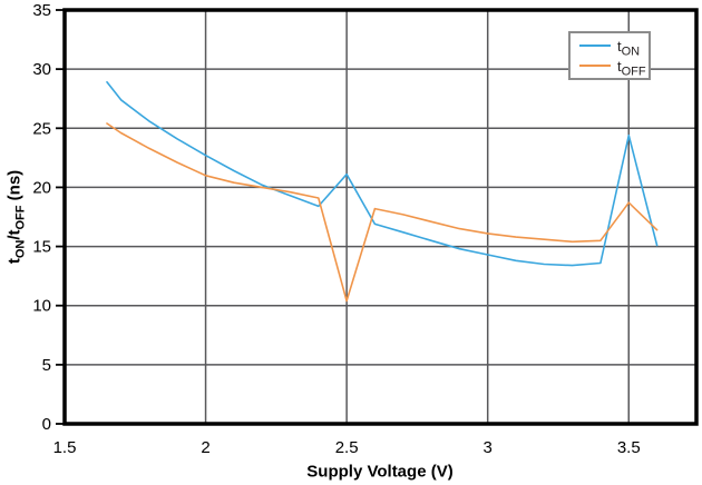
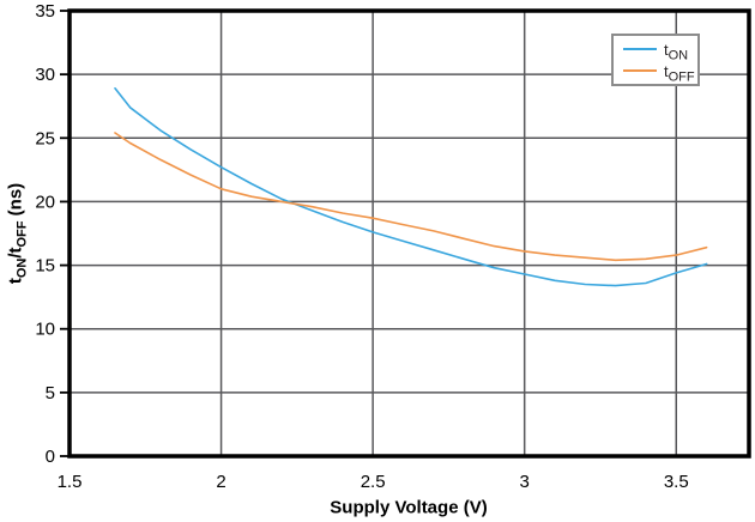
tON/2.5: 21.1 -> 17.6
tOFF/2.5: 10.4 -> 18.7
tON/3.5: 24.4 -> 14.4
tOFF/3.5: 18.7 -> 15.8
